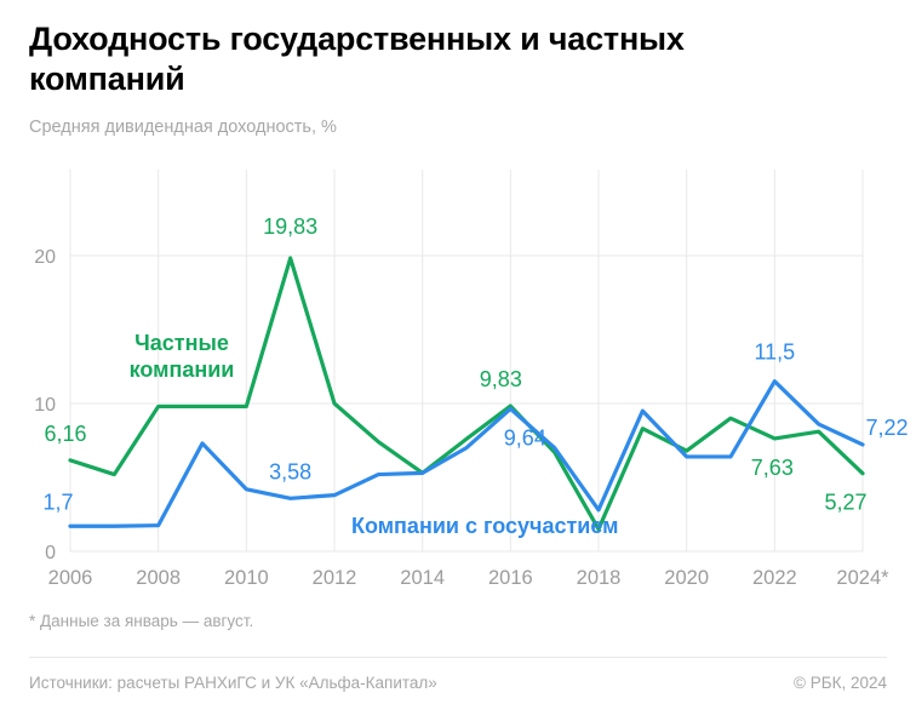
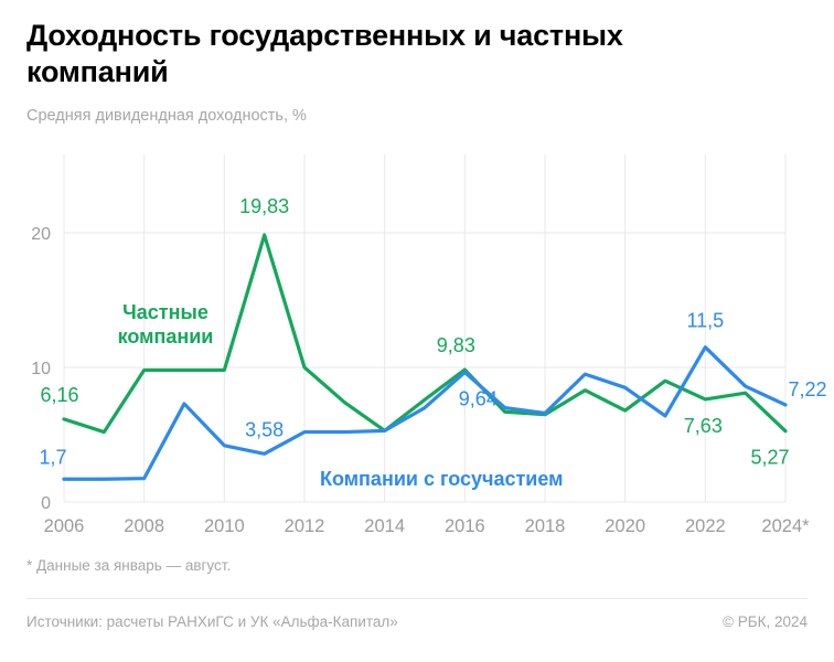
Компании с госучастием/2012: 3.8 -> 5.2
Частные компании/2018: 1.5 -> 6.5
Компании с госучастием/2018: 2.8 -> 6.6
Компании с госучастием/2020: 6.4 -> 8.5
